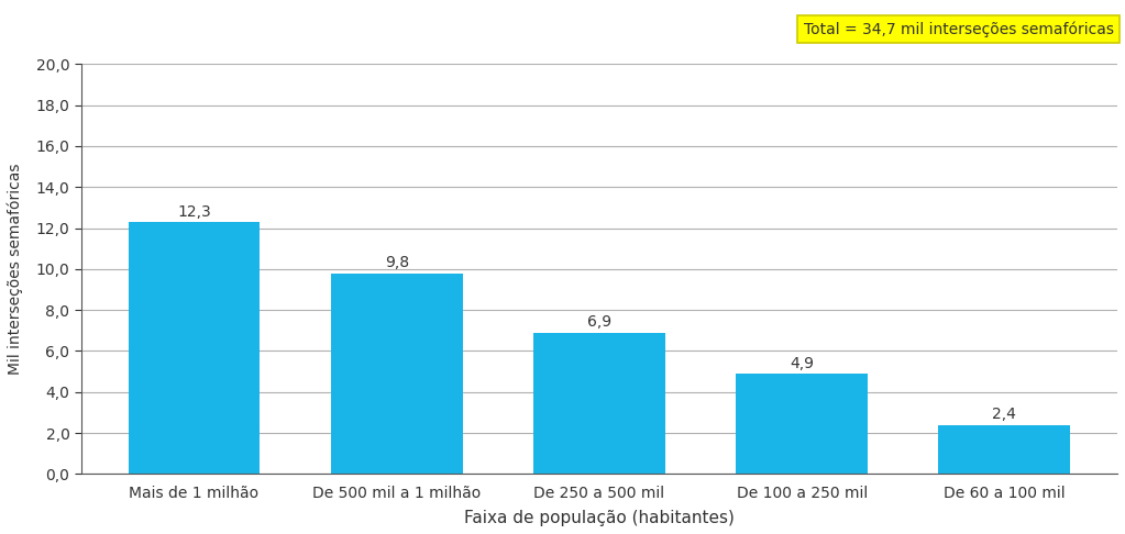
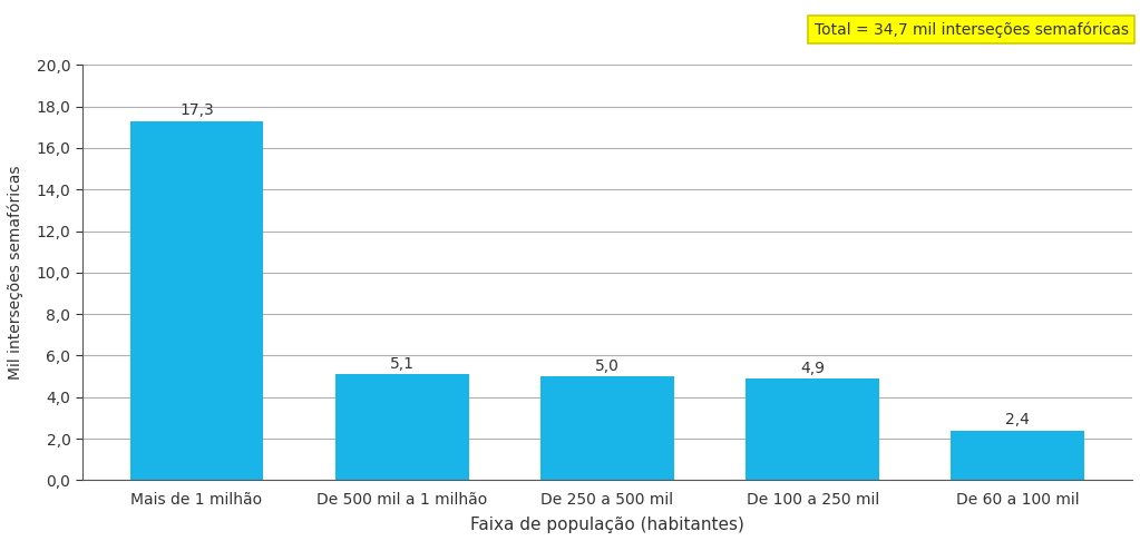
Mais de 1 milhão: 12,3 -> 17,3
De 500 mil a 1 milhão: 9,8 -> 5,1
De 250 a 500 mil: 6,9 -> 5,0
